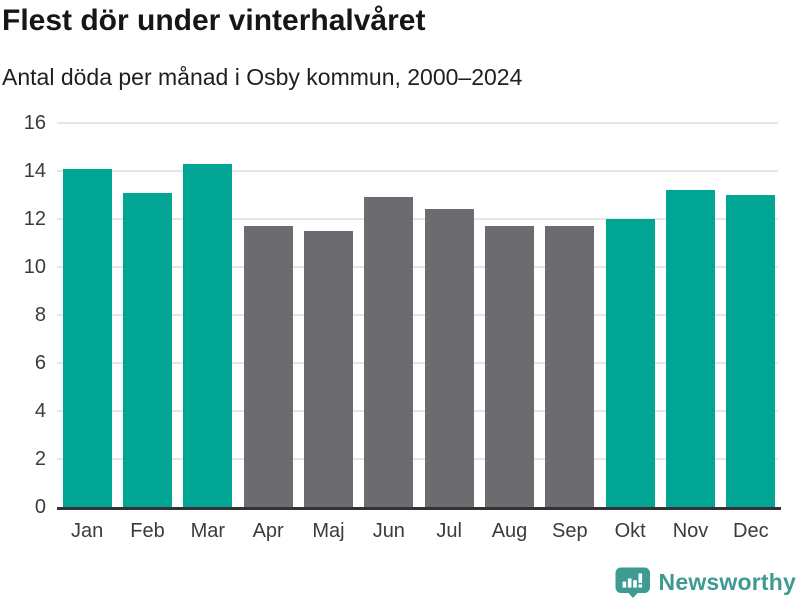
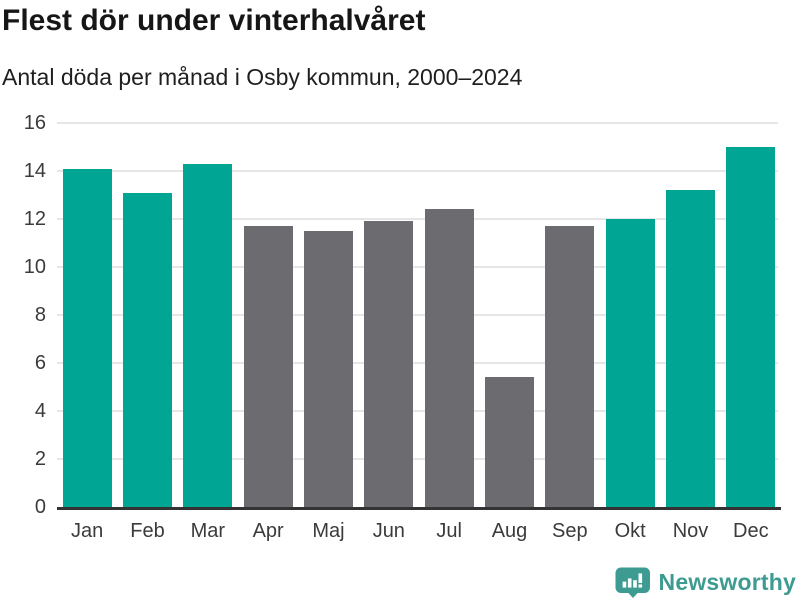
Jun: 12.9 -> 11.9
Aug: 11.7 -> 5.4
Dec: 13.0 -> 15.0
